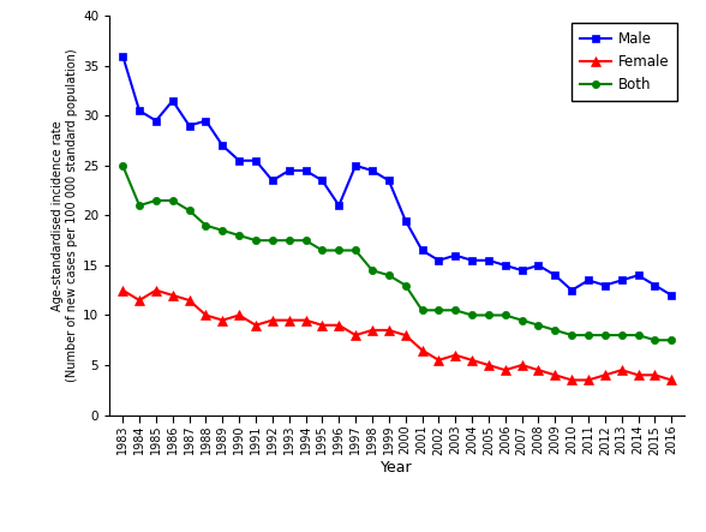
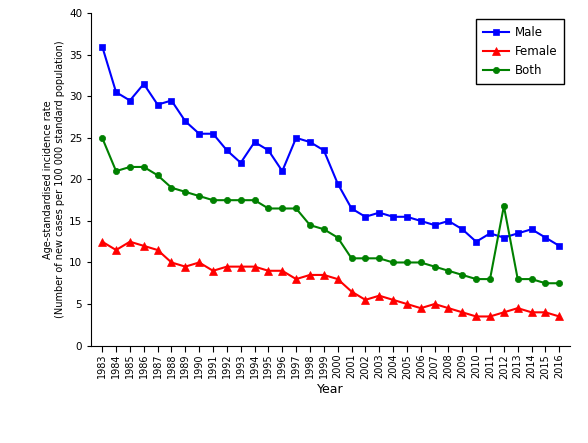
Male/1993: 24.5 -> 22.0
Both/2012: 8.0 -> 16.8
